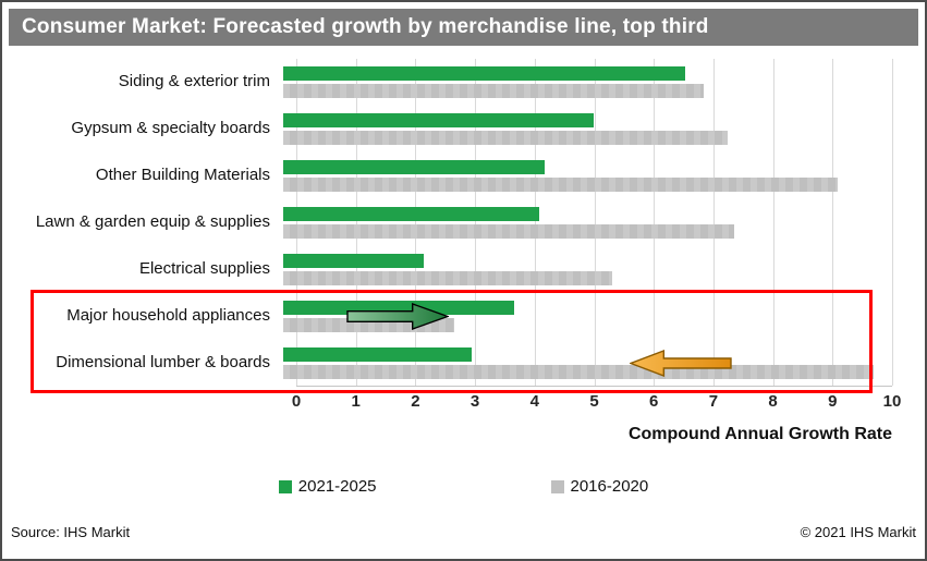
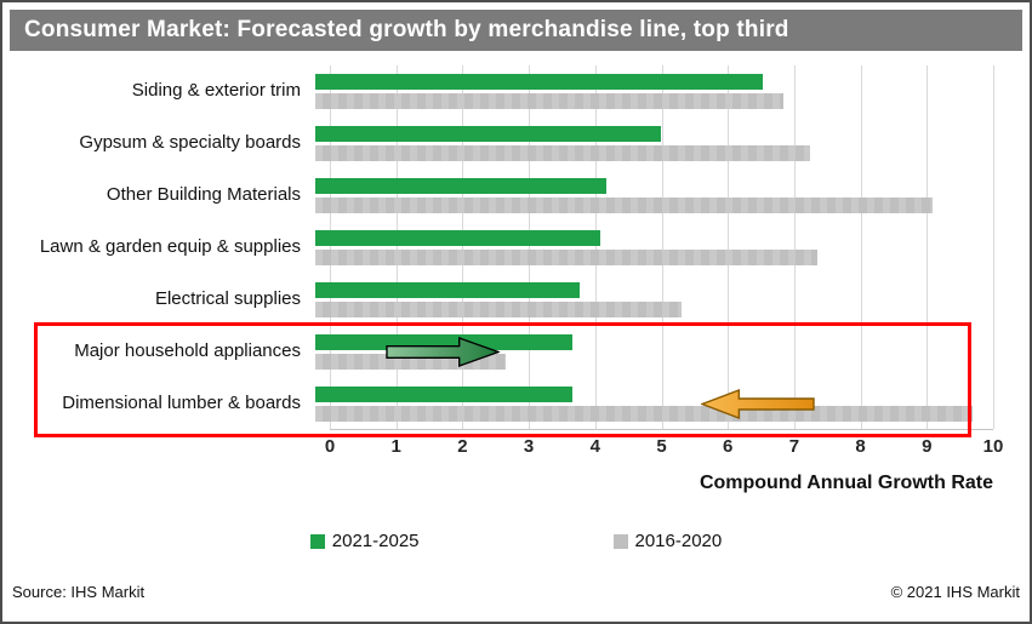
2021-2025/Electrical supplies: 2.3 -> 3.9
2021-2025/Dimensional lumber & boards: 3.1 -> 3.8
